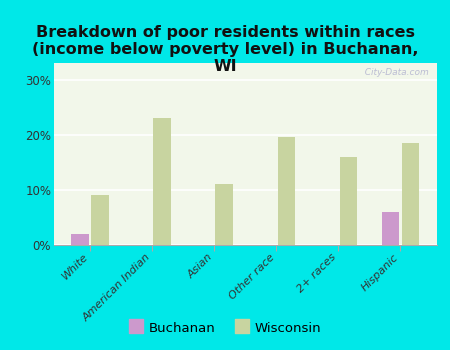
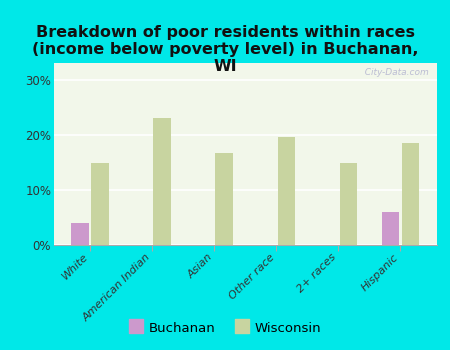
Buchanan/White: 2% -> 4%
Wisconsin/White: 9.0% -> 14.8%
Wisconsin/Asian: 11.0% -> 16.6%
Wisconsin/2+ races: 16.0% -> 14.8%
